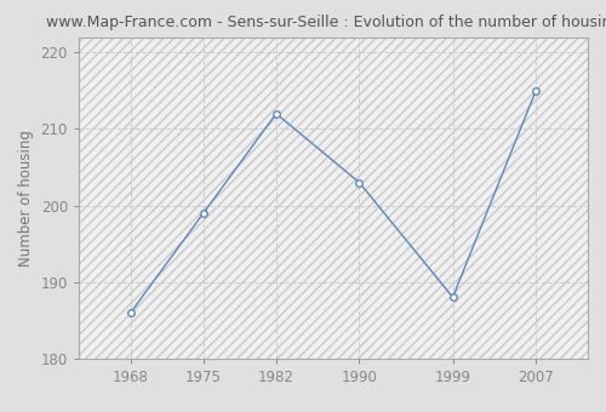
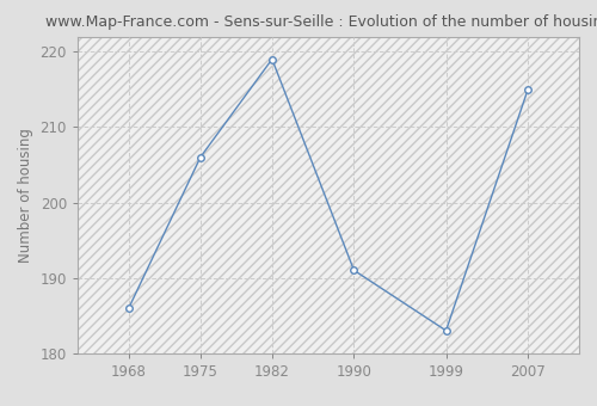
1975: 199 -> 206
1982: 212 -> 219
1990: 203 -> 191
1999: 188 -> 183
